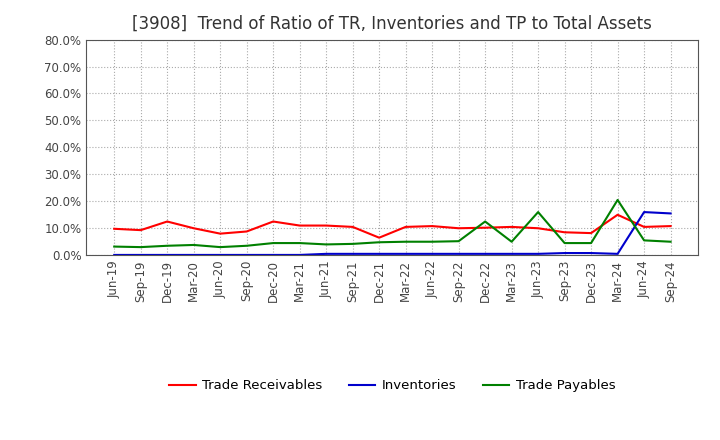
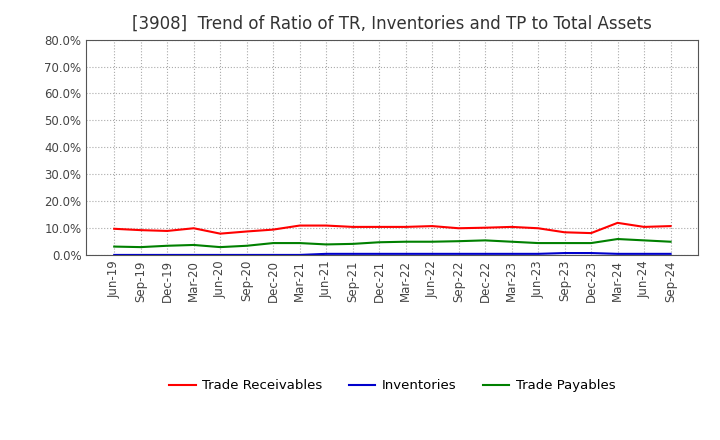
Trade Receivables/Dec-19: 12.5% -> 9.0%
Trade Receivables/Dec-20: 12.5% -> 9.5%
Trade Receivables/Dec-21: 6.5% -> 10.5%
Trade Payables/Dec-22: 12.5% -> 5.5%
Trade Payables/Jun-23: 16.0% -> 4.5%
Trade Receivables/Mar-24: 15.0% -> 12.0%
Trade Payables/Mar-24: 20.5% -> 6.0%
Inventories/Jun-24: 16.0% -> 0.5%
Inventories/Sep-24: 15.5% -> 0.5%
